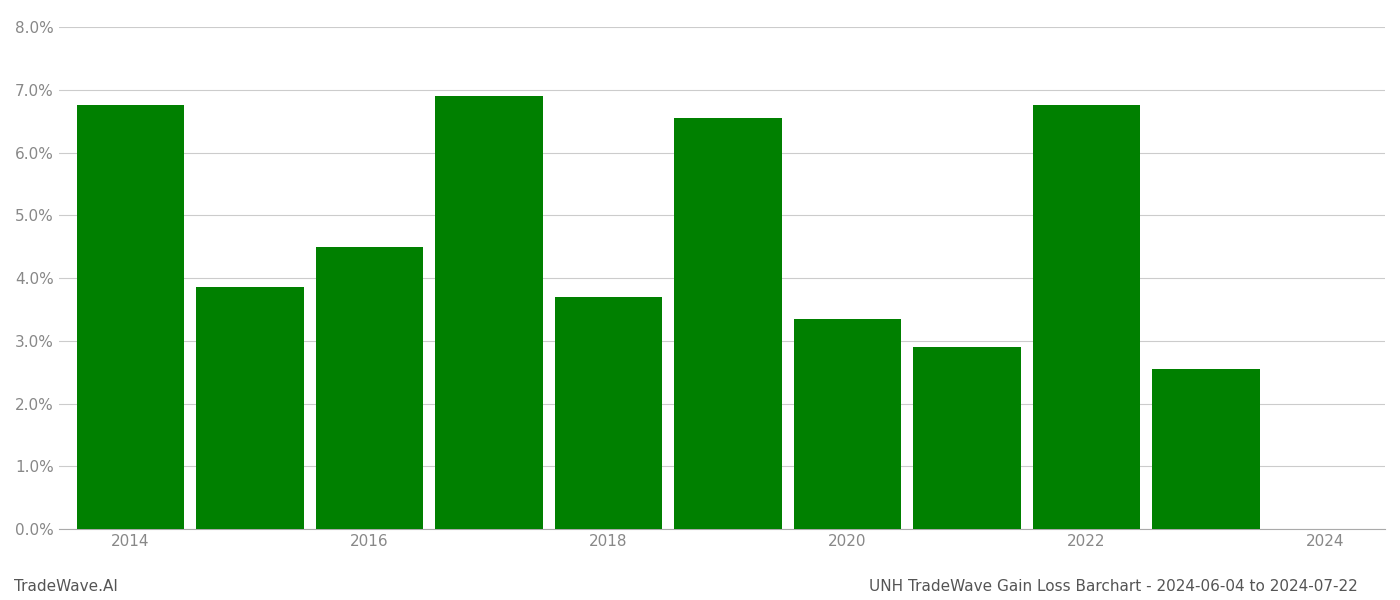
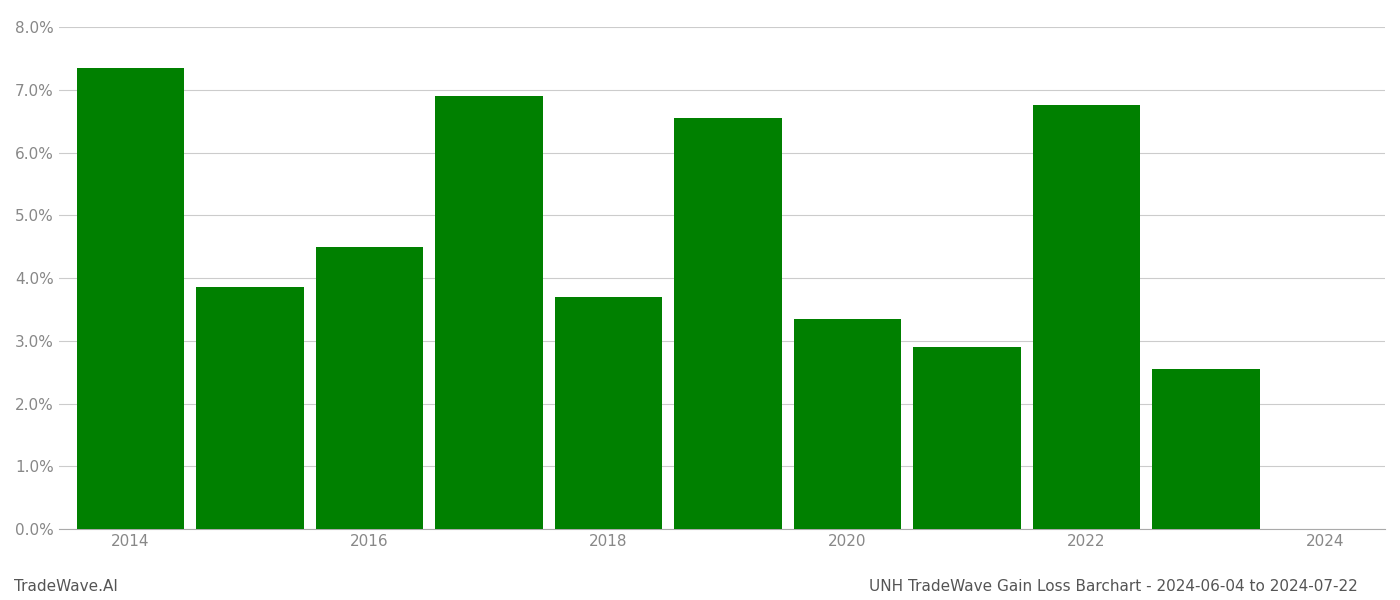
2014: 6.76% -> 7.35%
